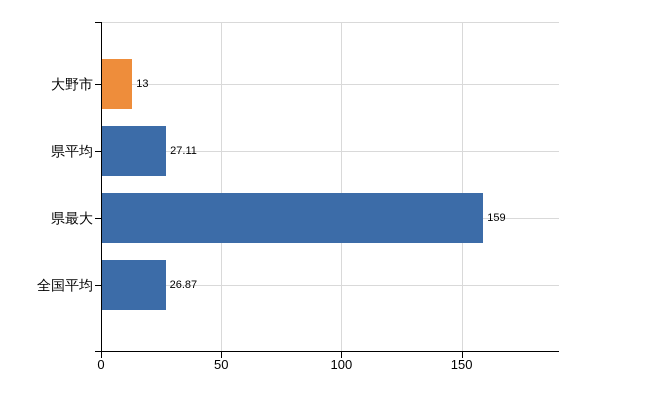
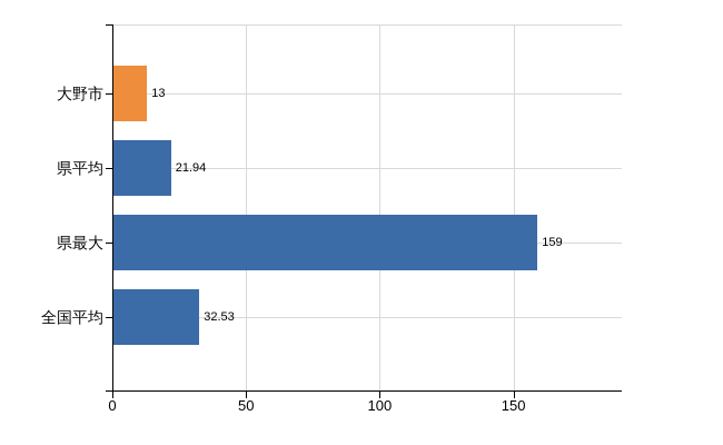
県平均: 27.11 -> 21.94
全国平均: 26.87 -> 32.53
